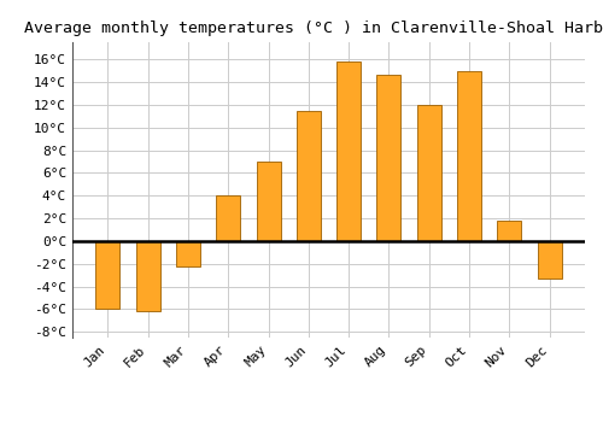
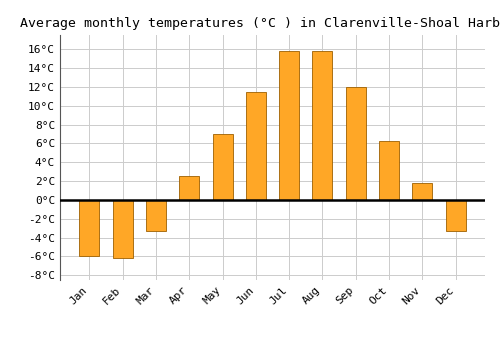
Mar: -2.2°C -> -3.3°C
Apr: 4.0°C -> 2.5°C
Aug: 14.6°C -> 15.8°C
Oct: 15.0°C -> 6.3°C
